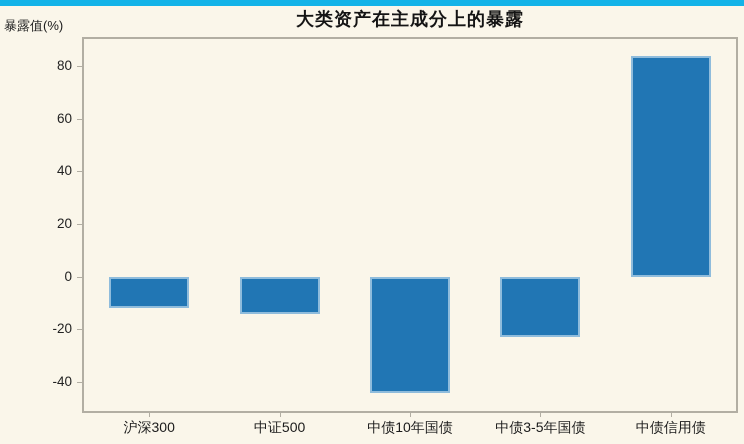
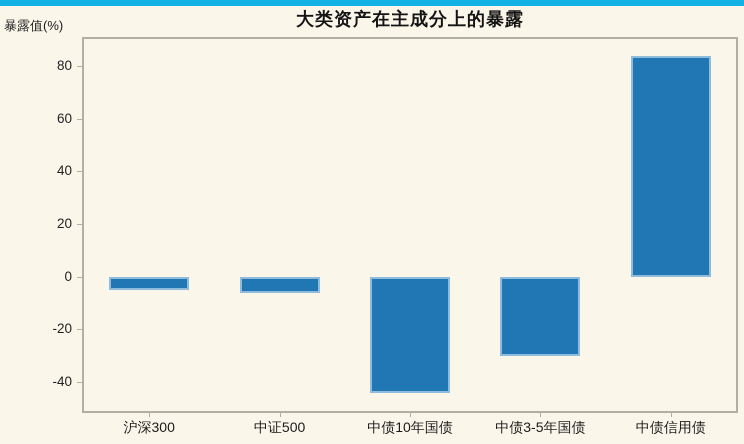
沪深300: -12 -> -5
中证500: -14 -> -6
中债3-5年国债: -23 -> -30
